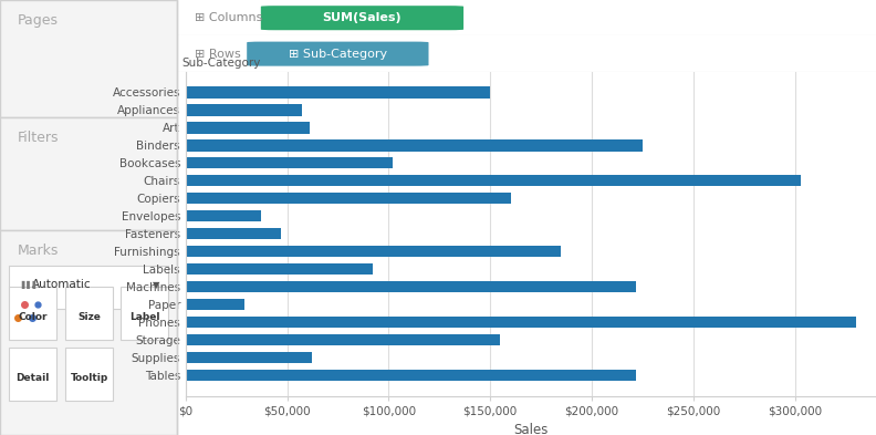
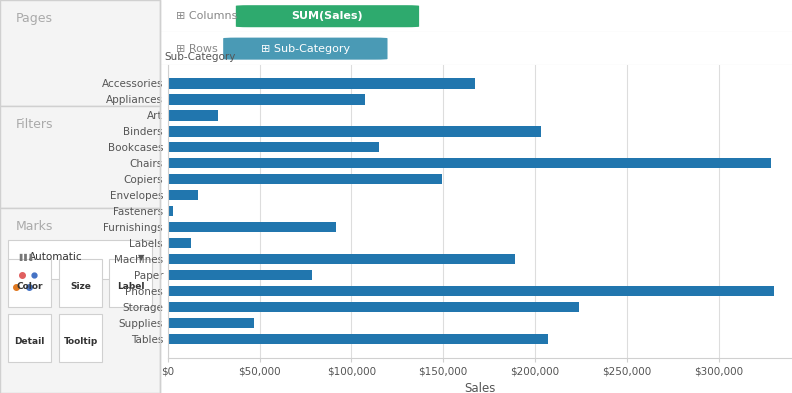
Accessories: $150,000 -> $167,000
Appliances: $57,000 -> $108,000
Art: $61,000 -> $27,000
Binders: $225,000 -> $203,000
Bookcases: $102,000 -> $115,000
Chairs: $303,000 -> $328,000
Copiers: $160,000 -> $150,000
Envelopes: $37,000 -> $16,000
Fasteners: $47,000 -> $3,000
Furnishings: $185,000 -> $92,000
Labels: $92,000 -> $12,000
Machines: $222,000 -> $189,000
Paper: $29,000 -> $78,000
Storage: $155,000 -> $224,000
Supplies: $62,000 -> $47,000
Tables: $222,000 -> $207,000
